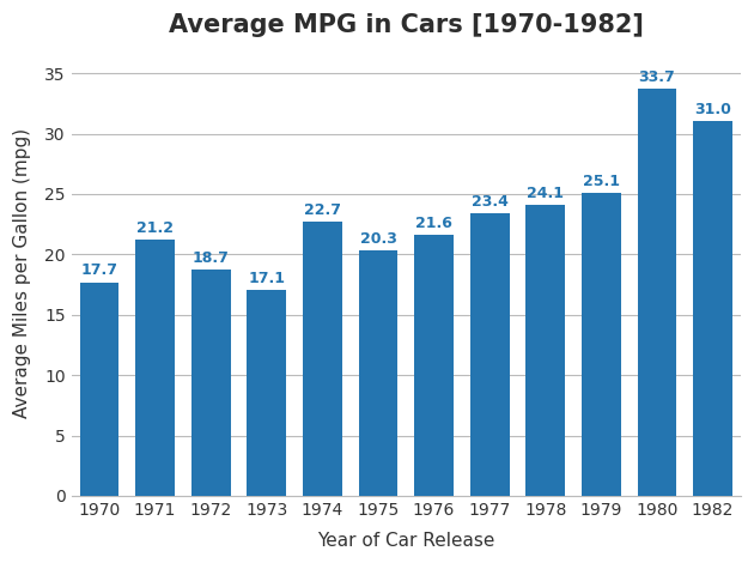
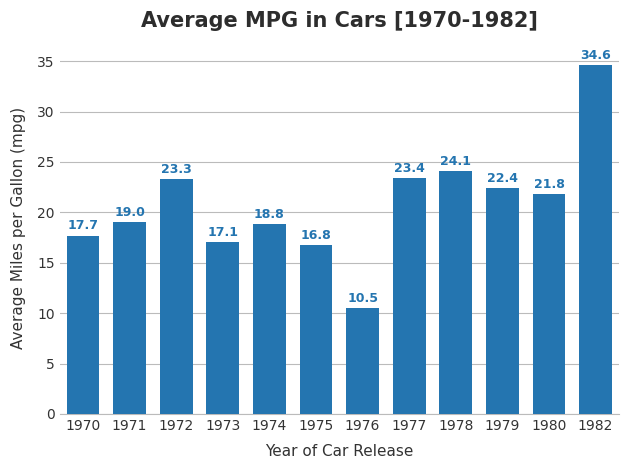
1971: 21.2 -> 19.0
1972: 18.7 -> 23.3
1974: 22.7 -> 18.8
1975: 20.3 -> 16.8
1976: 21.6 -> 10.5
1979: 25.1 -> 22.4
1980: 33.7 -> 21.8
1982: 31.0 -> 34.6
